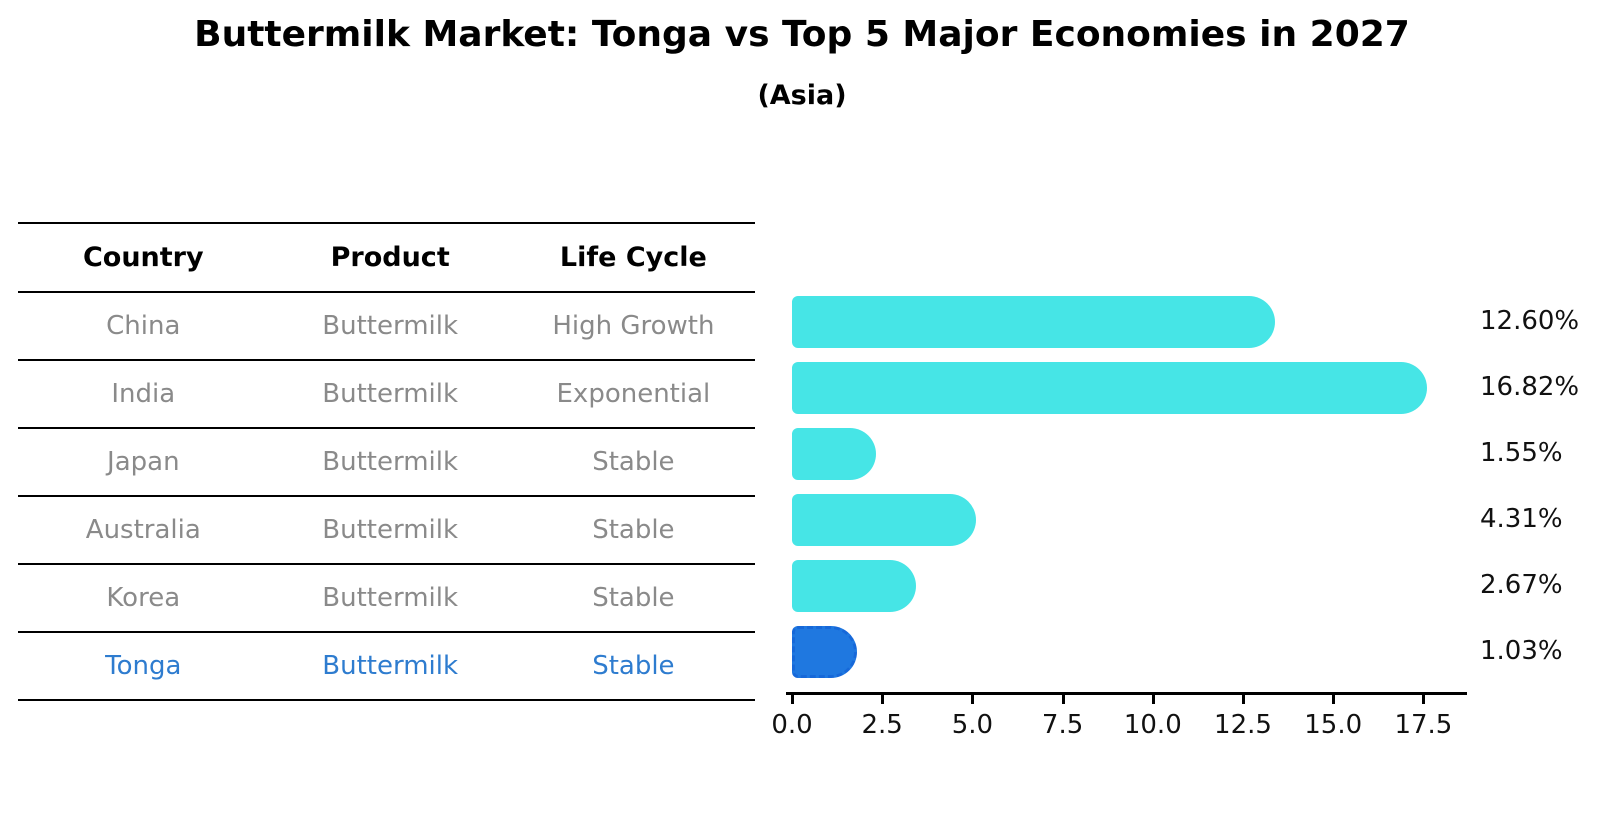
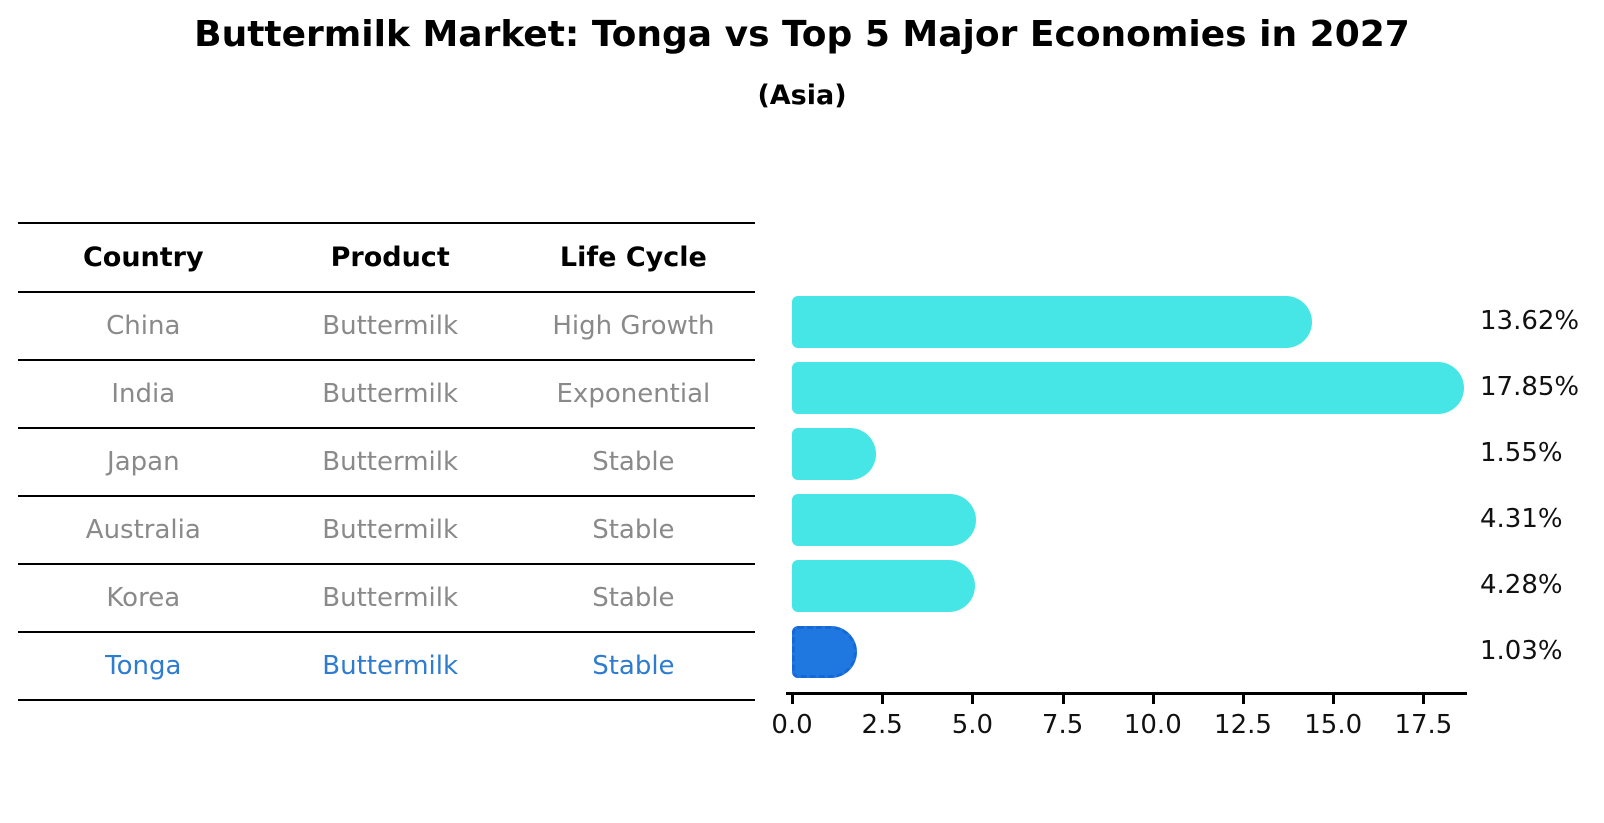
China: 12.60% -> 13.62%
India: 16.82% -> 17.85%
Korea: 2.67% -> 4.28%
